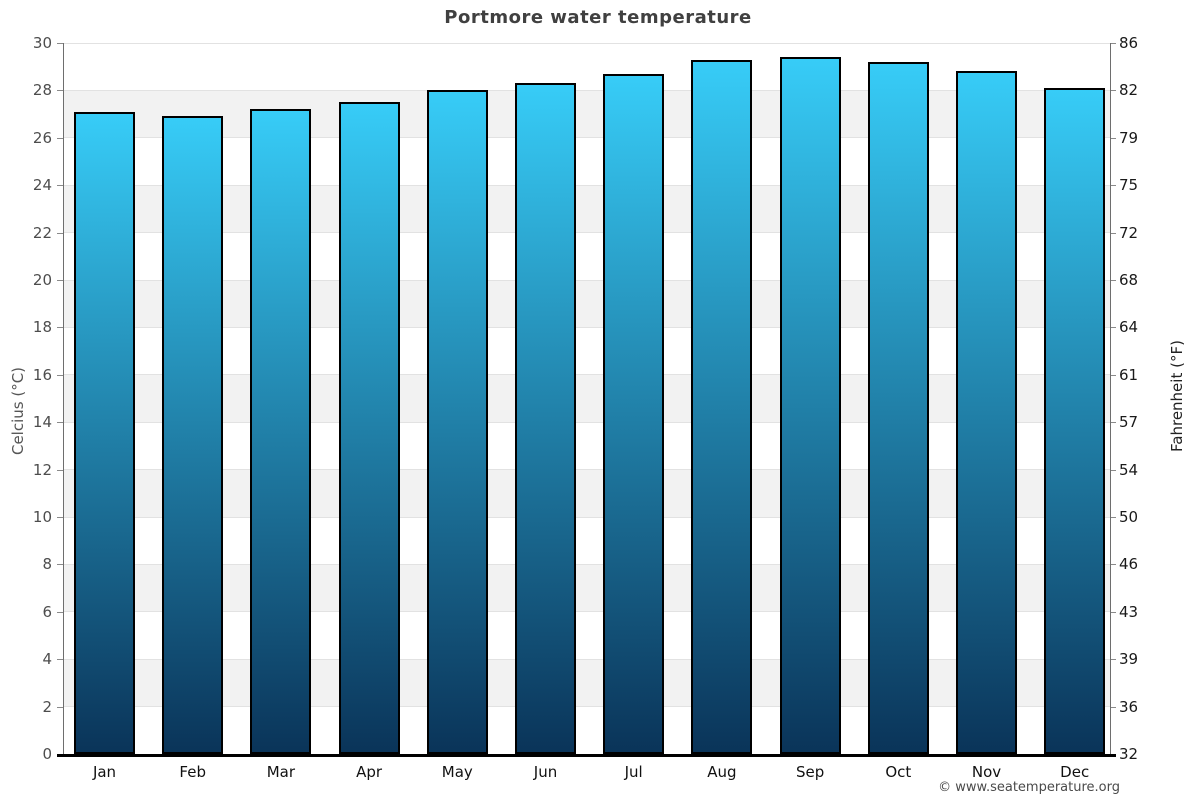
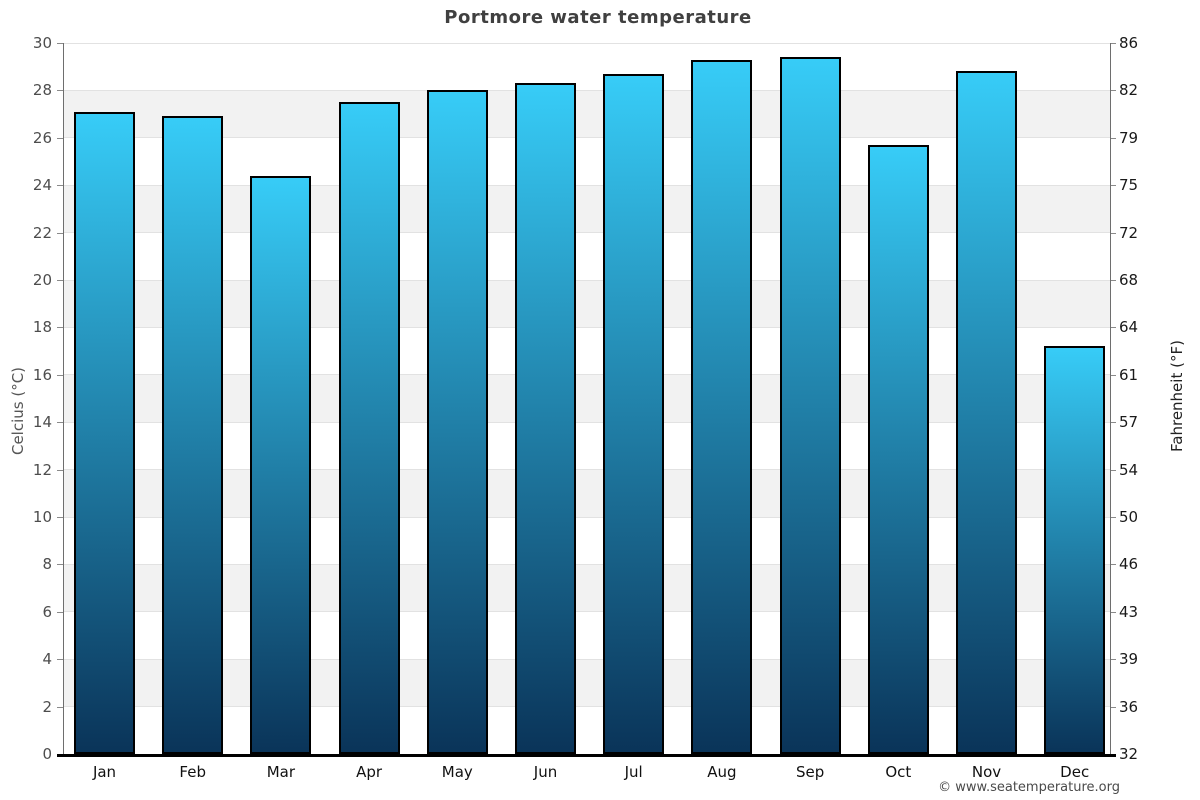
Mar: 27.2 -> 24.4
Oct: 29.2 -> 25.7
Dec: 28.1 -> 17.2
